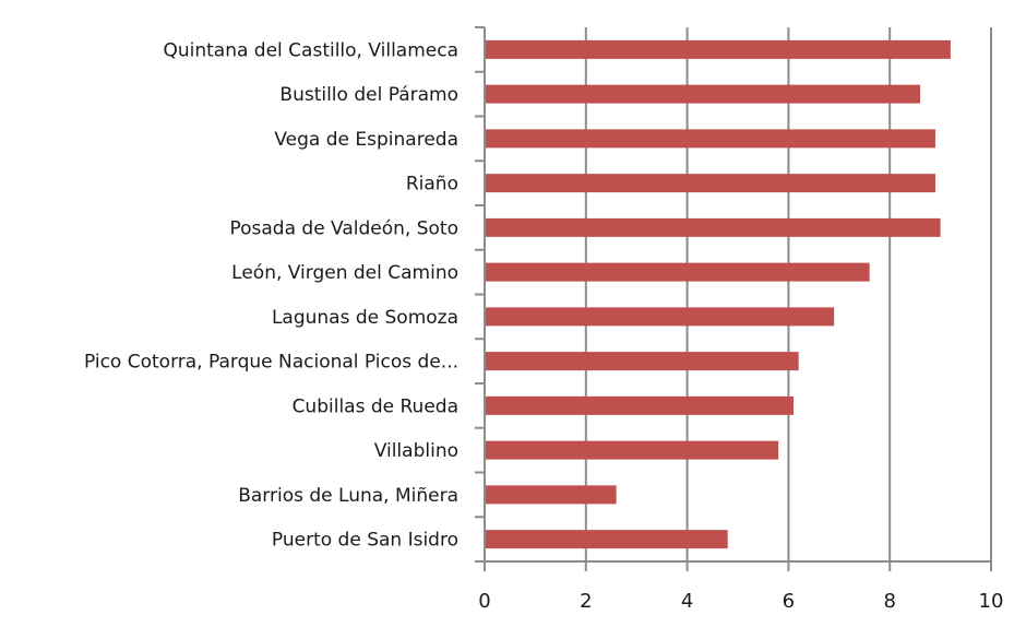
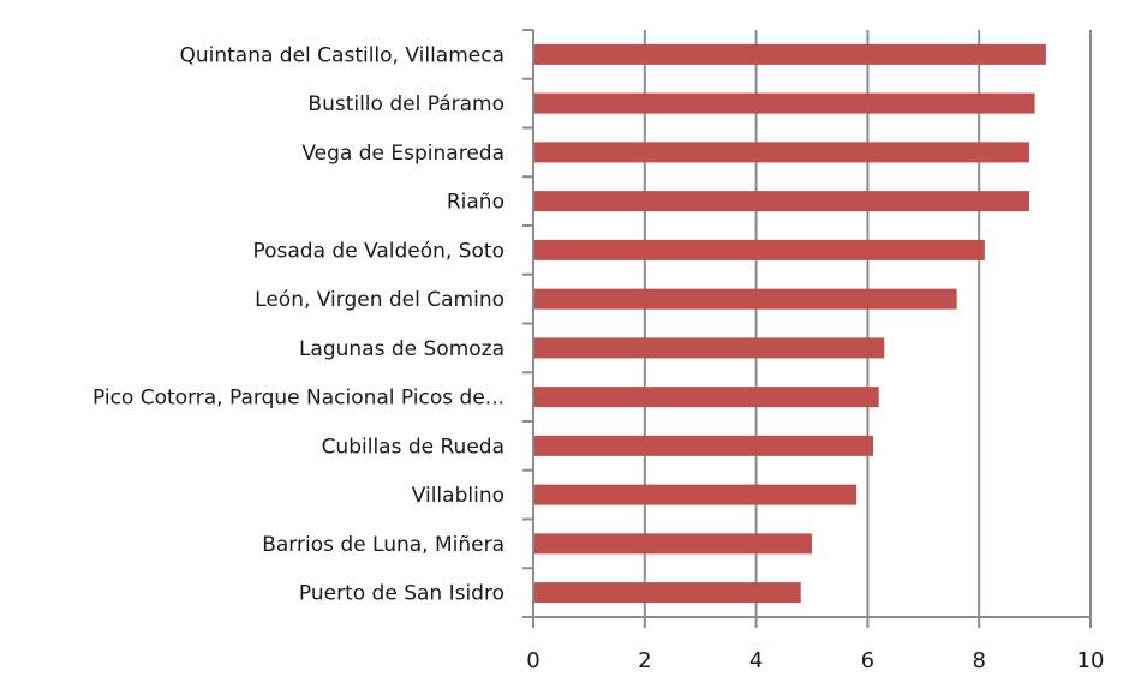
Bustillo del Páramo: 8.6 -> 9.0
Posada de Valdeón, Soto: 9.0 -> 8.1
Lagunas de Somoza: 6.9 -> 6.3
Barrios de Luna, Miñera: 2.6 -> 5.0
